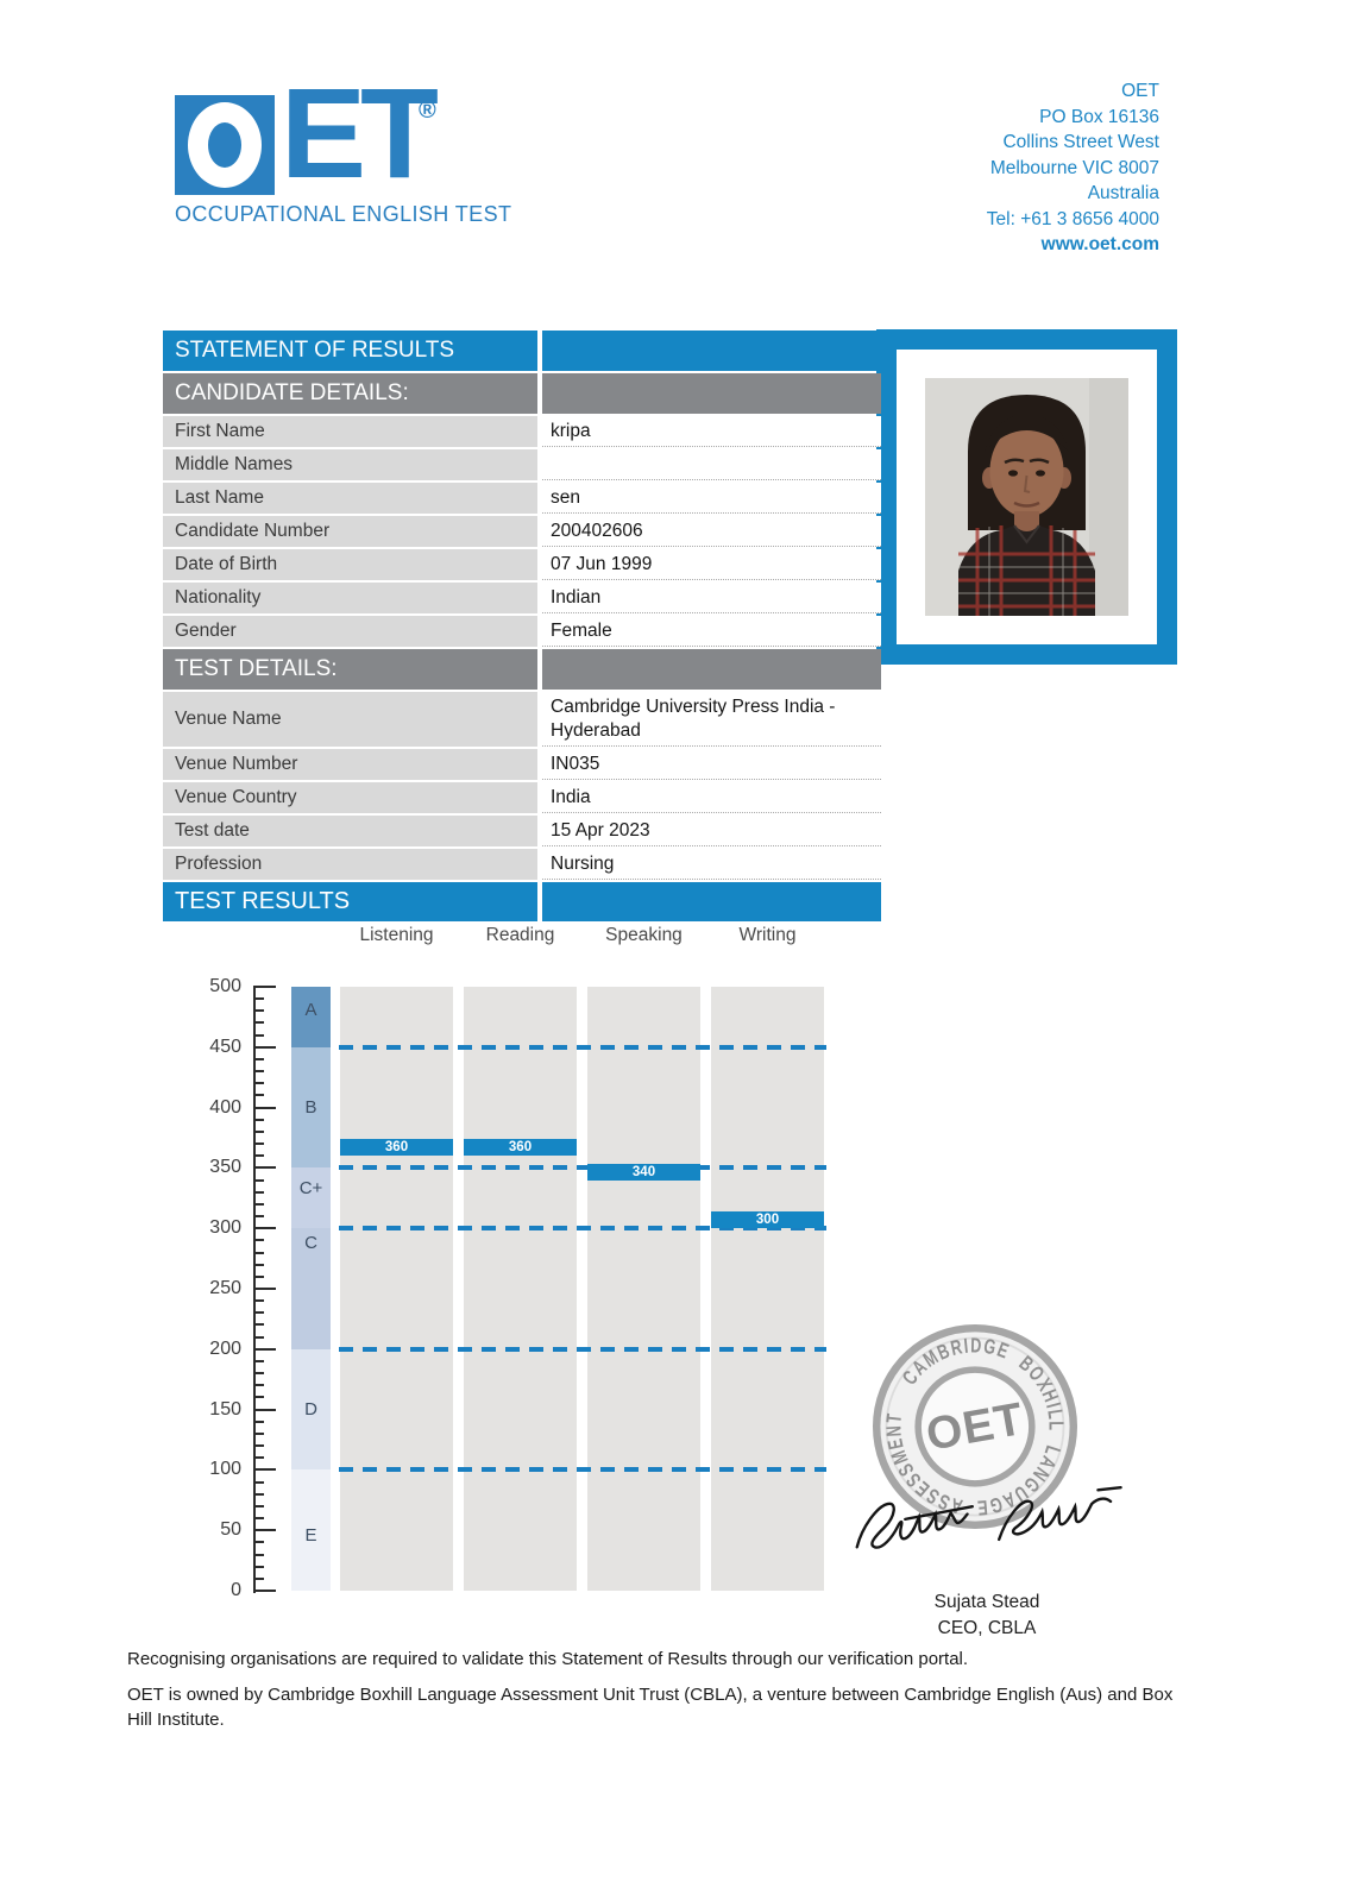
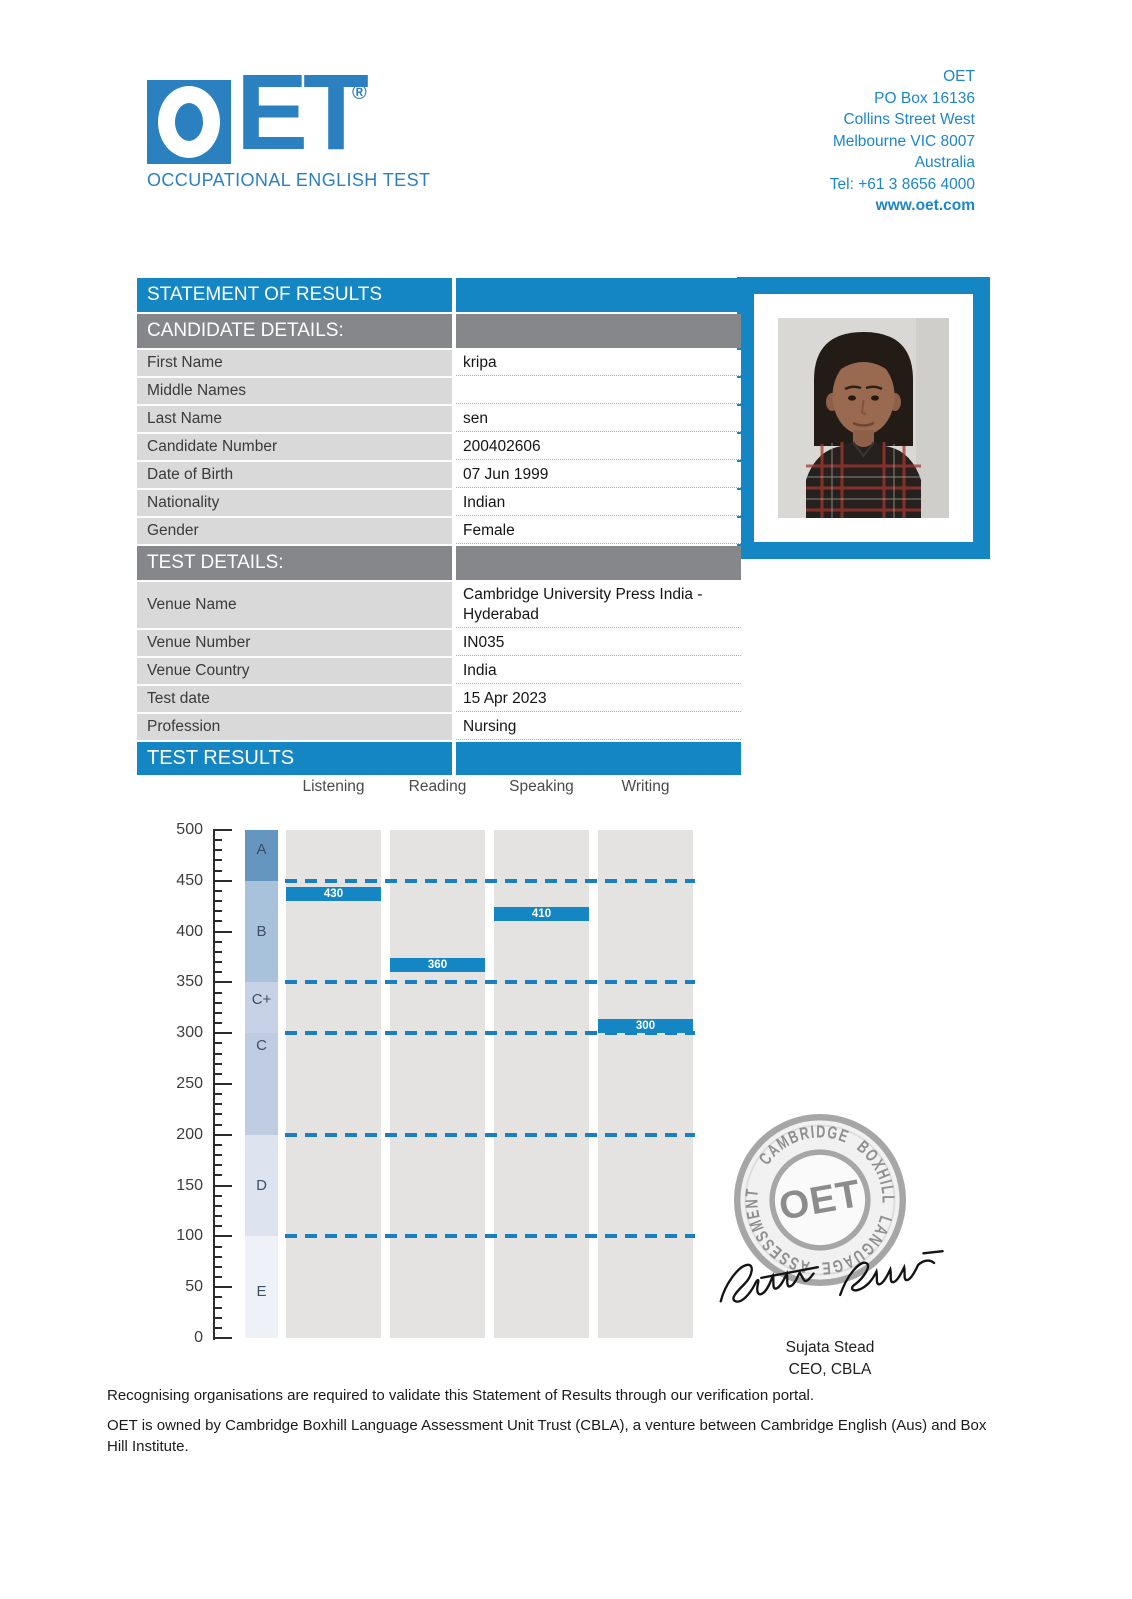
Listening: 360 -> 430
Speaking: 340 -> 410
